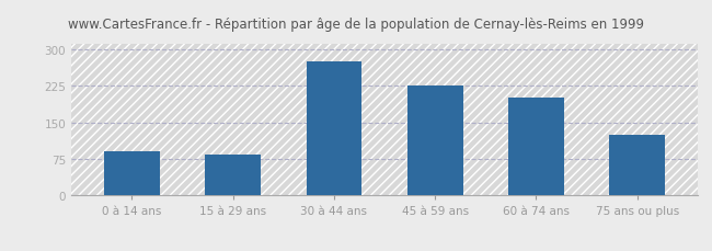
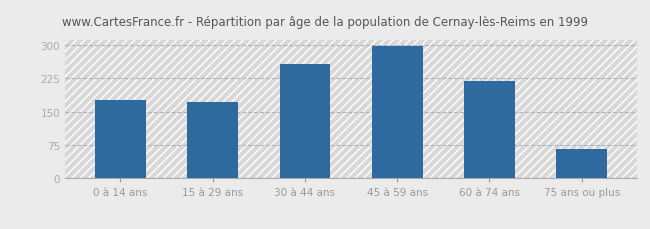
0 à 14 ans: 90 -> 175
15 à 29 ans: 85 -> 172
30 à 44 ans: 275 -> 258
45 à 59 ans: 225 -> 297
60 à 74 ans: 200 -> 218
75 ans ou plus: 125 -> 65
